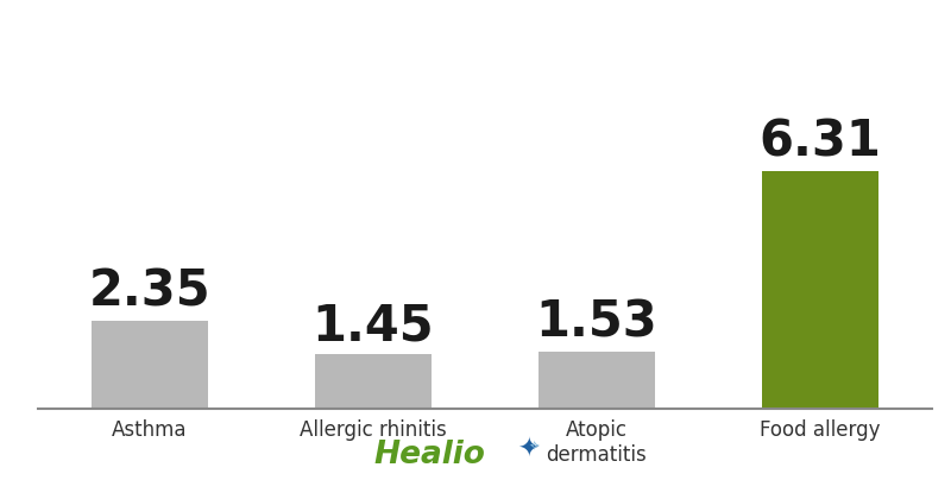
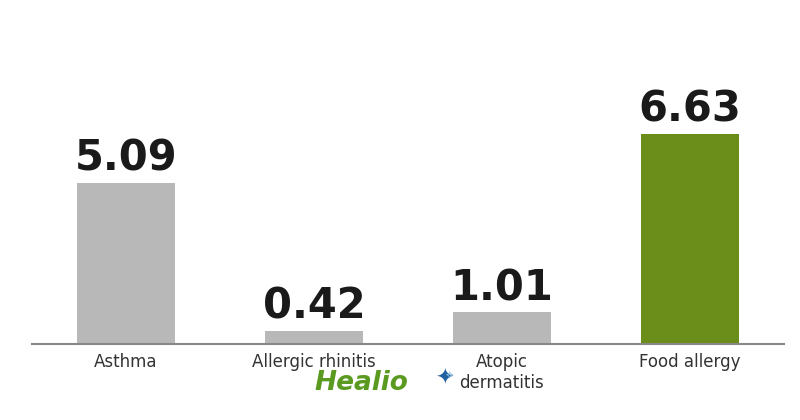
Asthma: 2.35 -> 5.09
Allergic rhinitis: 1.45 -> 0.42
Atopic dermatitis: 1.53 -> 1.01
Food allergy: 6.31 -> 6.63
